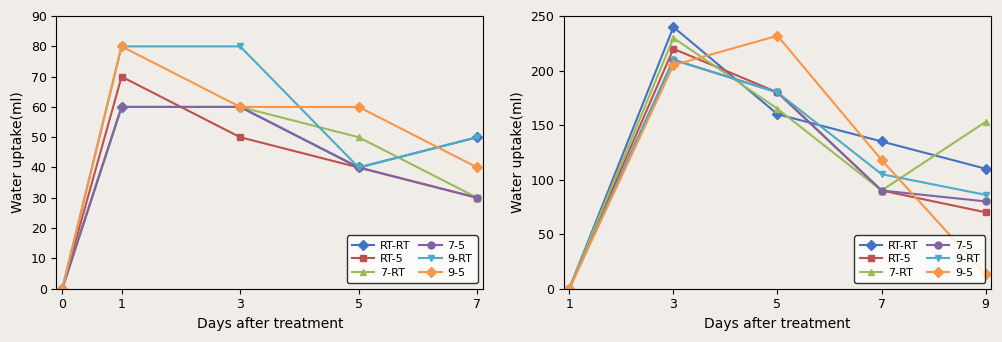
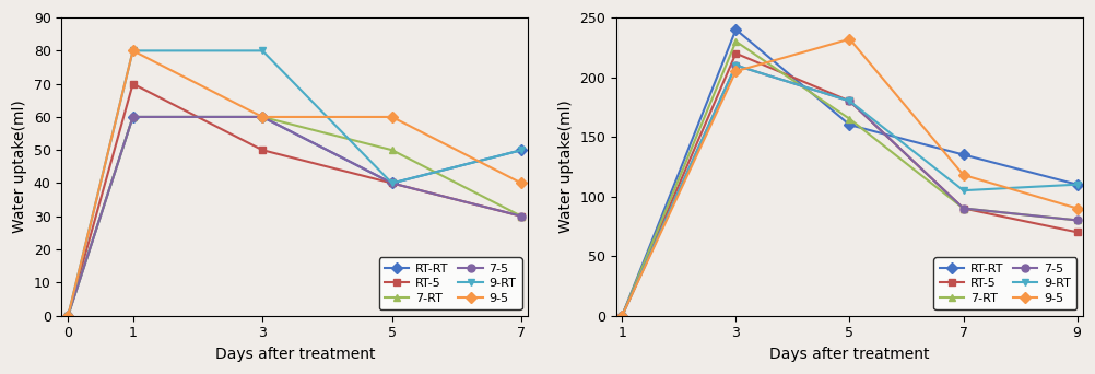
7-RT/9: 153 -> 80
9-RT/9: 86 -> 110
9-5/9: 13 -> 90
